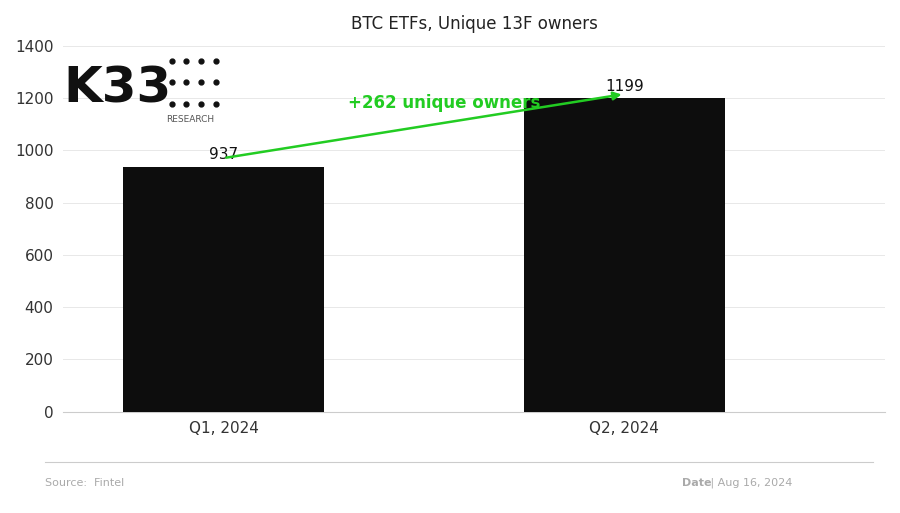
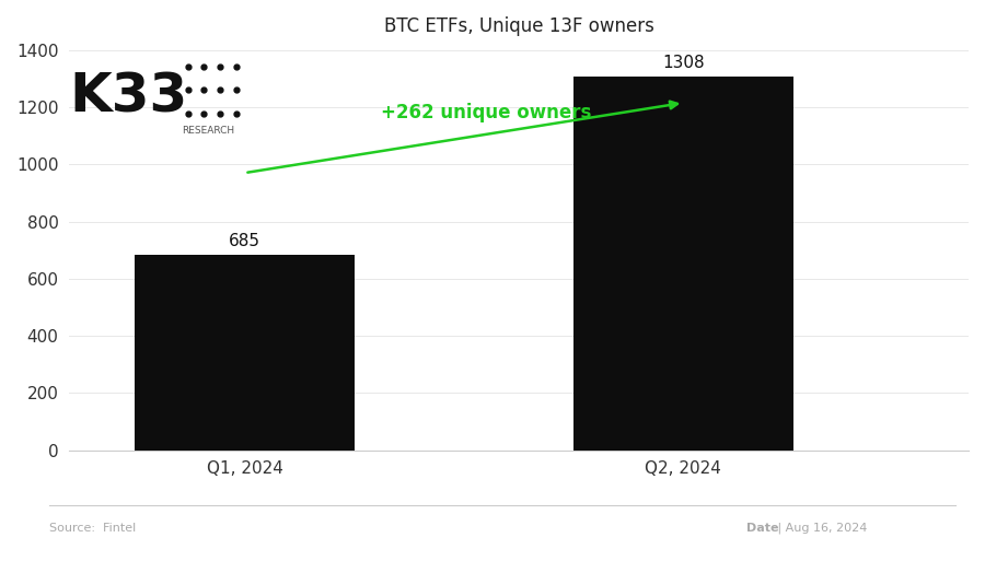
Q1, 2024: 937 -> 685
Q2, 2024: 1199 -> 1308
